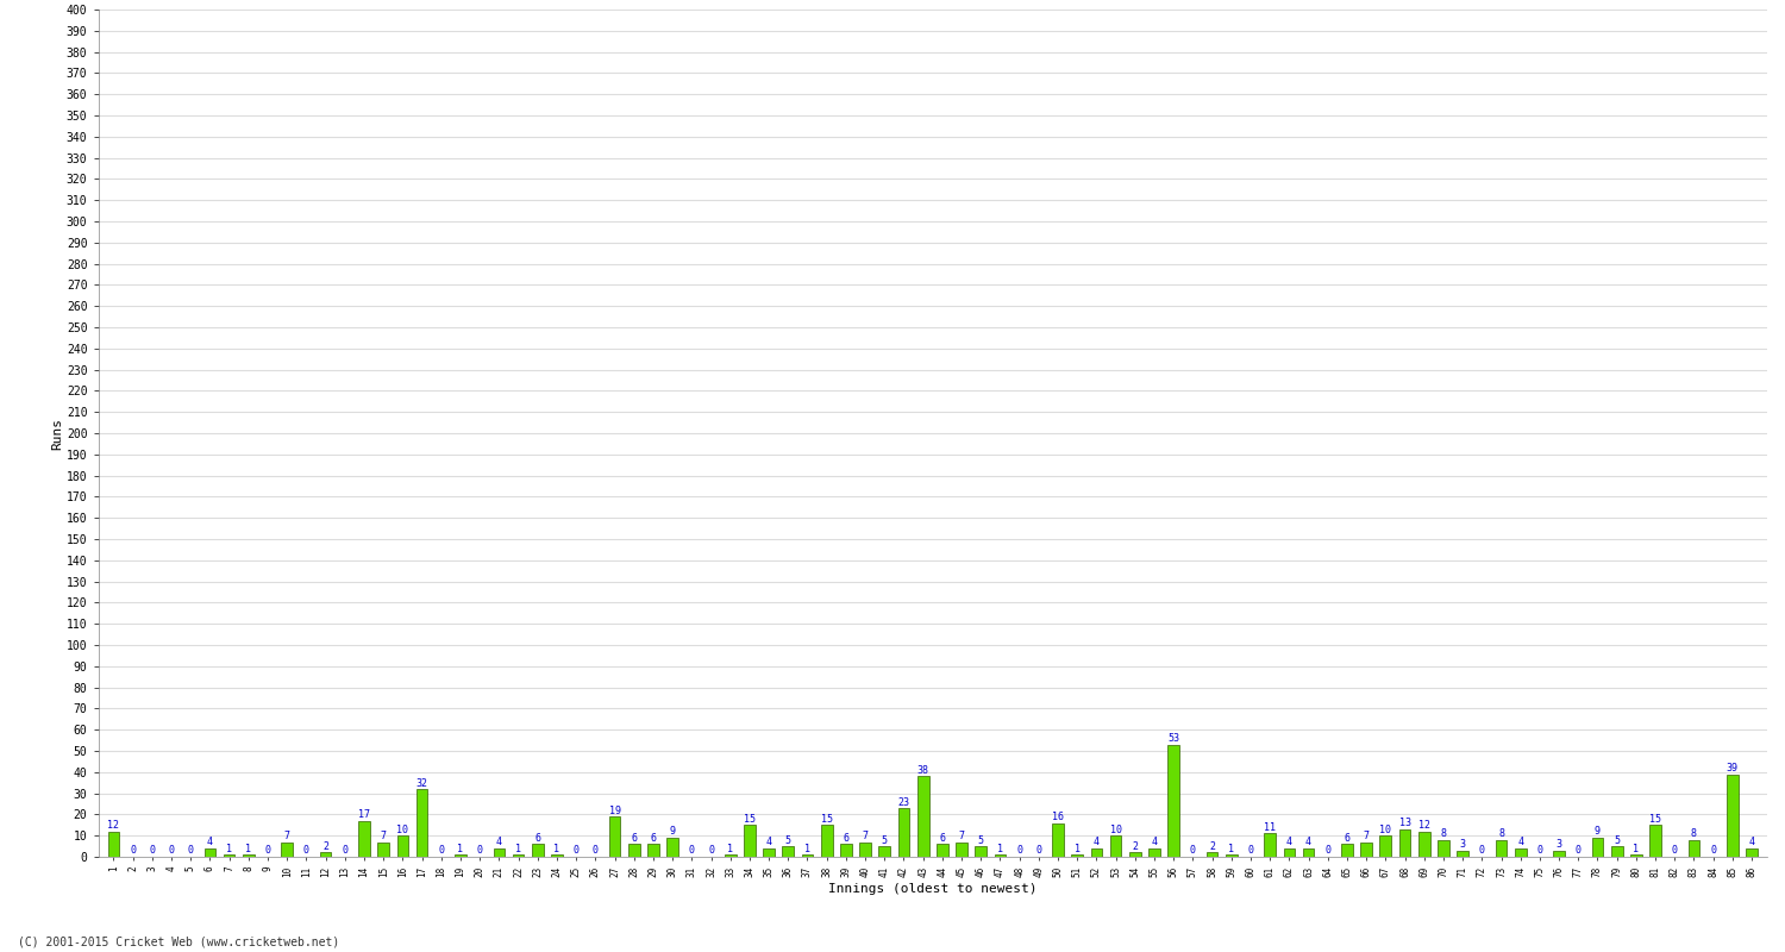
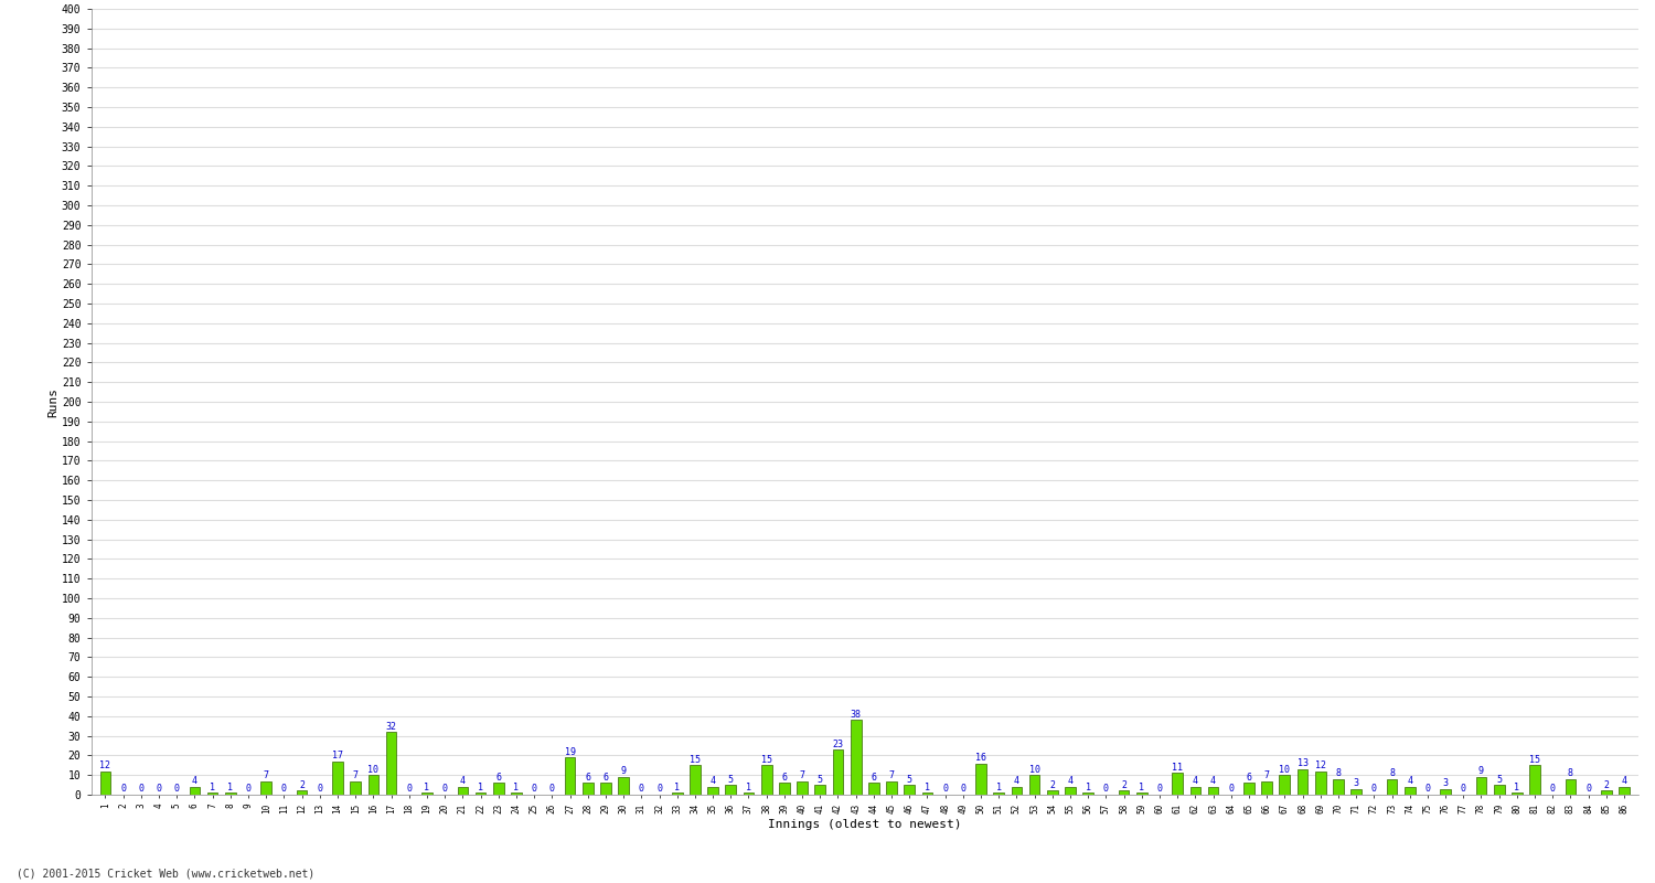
56: 53 -> 1
85: 39 -> 2
